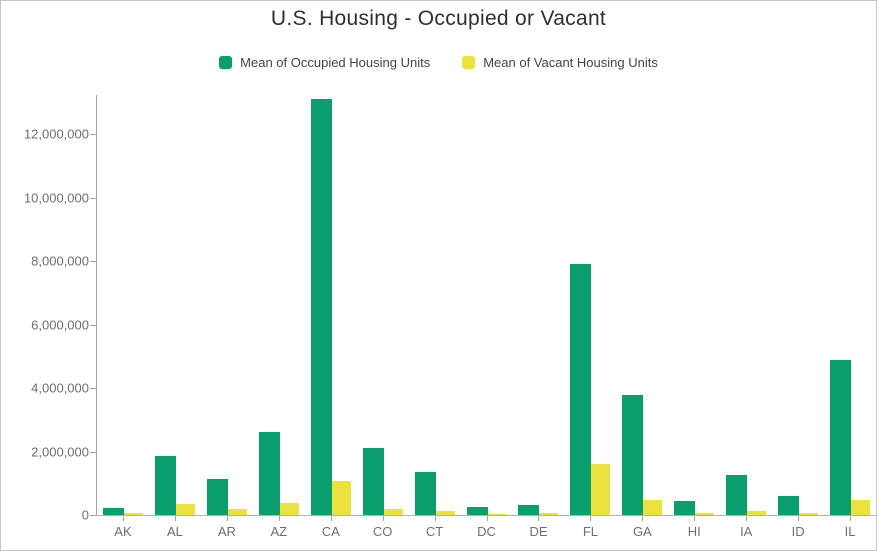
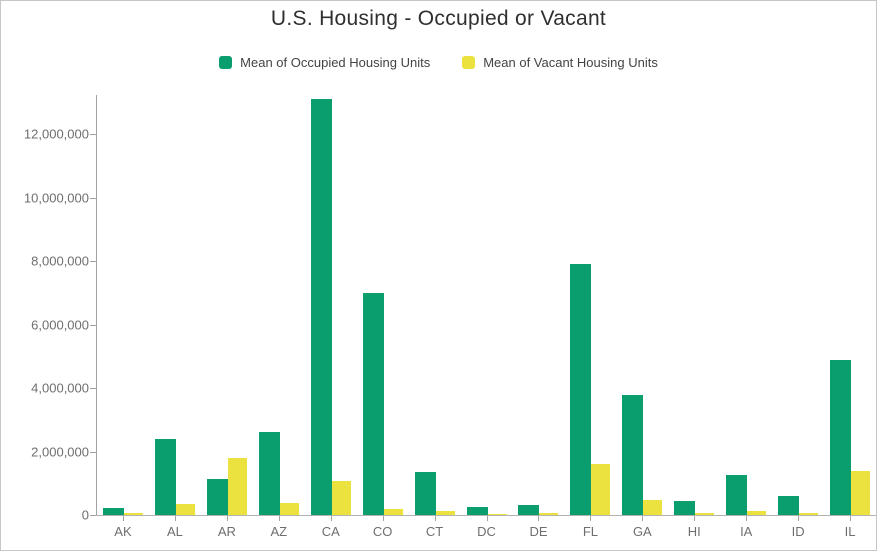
Mean of Occupied Housing Units/AL: 1900000 -> 2400000
Mean of Vacant Housing Units/AR: 200000 -> 1800000
Mean of Occupied Housing Units/CO: 2100000 -> 7000000
Mean of Vacant Housing Units/IL: 500000 -> 1400000
